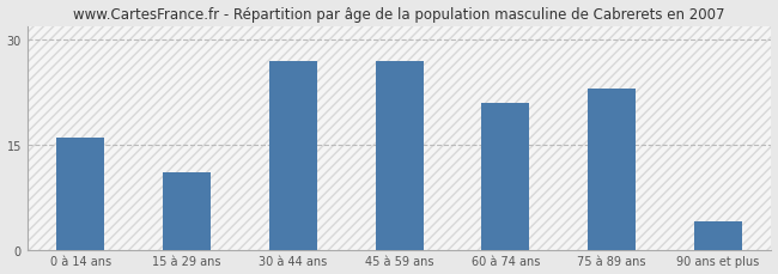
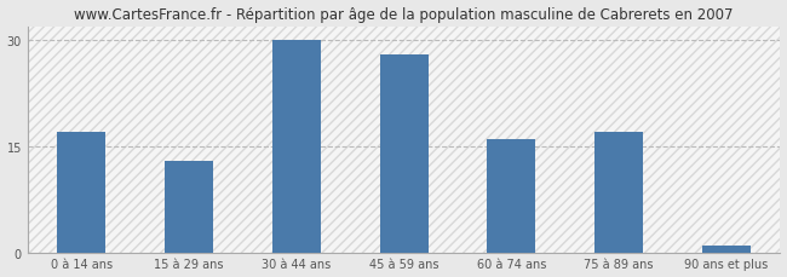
0 à 14 ans: 16 -> 17
15 à 29 ans: 11 -> 13
30 à 44 ans: 27 -> 30
45 à 59 ans: 27 -> 28
60 à 74 ans: 21 -> 16
75 à 89 ans: 23 -> 17
90 ans et plus: 4 -> 1
